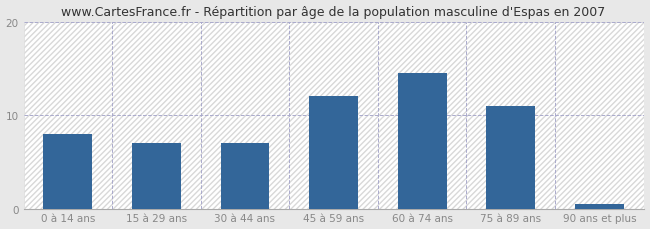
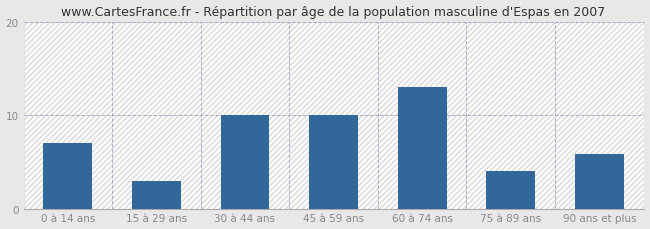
0 à 14 ans: 8.0 -> 7.0
15 à 29 ans: 7.0 -> 3.0
30 à 44 ans: 7.0 -> 10.0
45 à 59 ans: 12.0 -> 10.0
60 à 74 ans: 14.5 -> 13.0
75 à 89 ans: 11.0 -> 4.0
90 ans et plus: 0.5 -> 5.8
